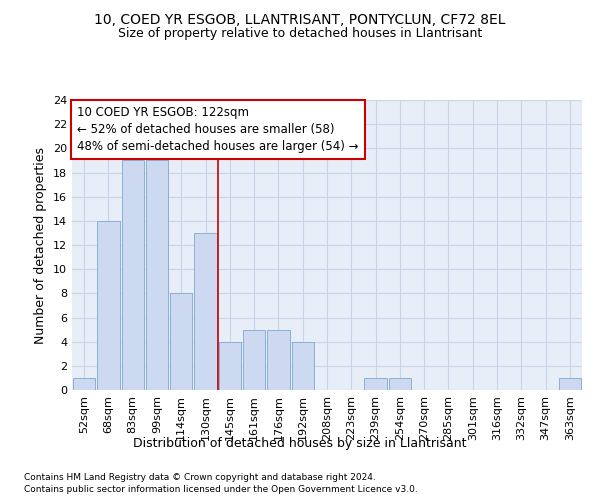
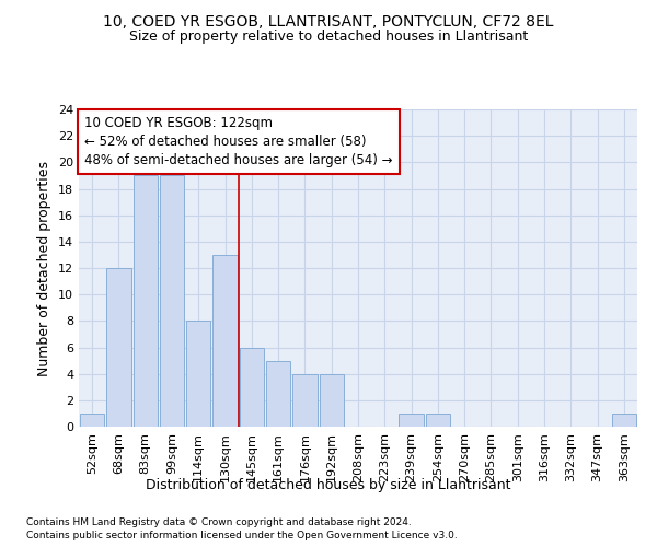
68sqm: 14 -> 12
145sqm: 4 -> 6
176sqm: 5 -> 4
